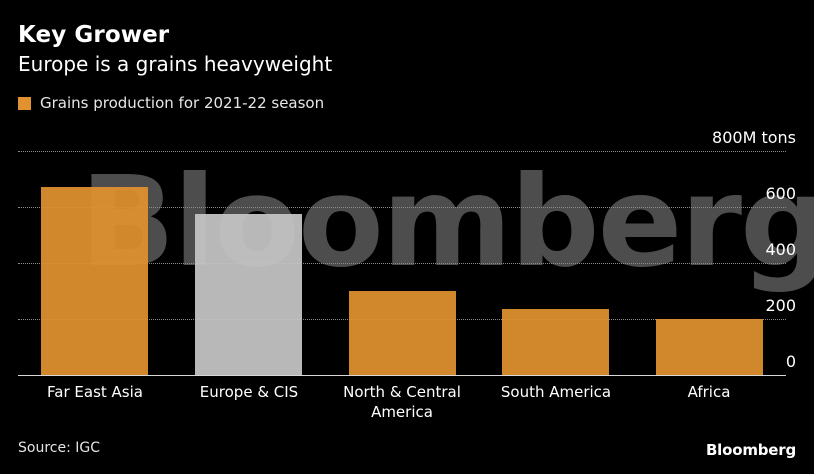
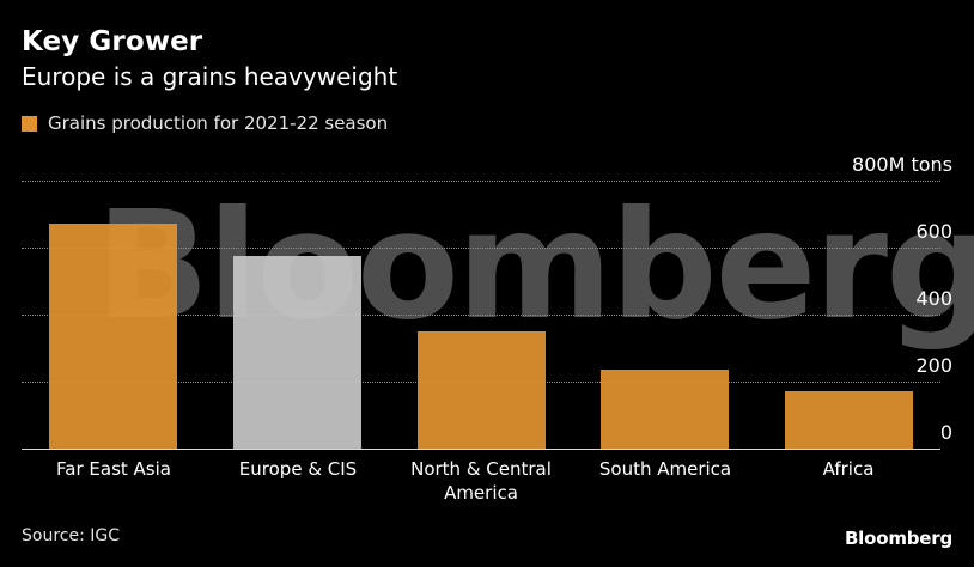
North & Central America: 300 -> 350
Africa: 200 -> 170
